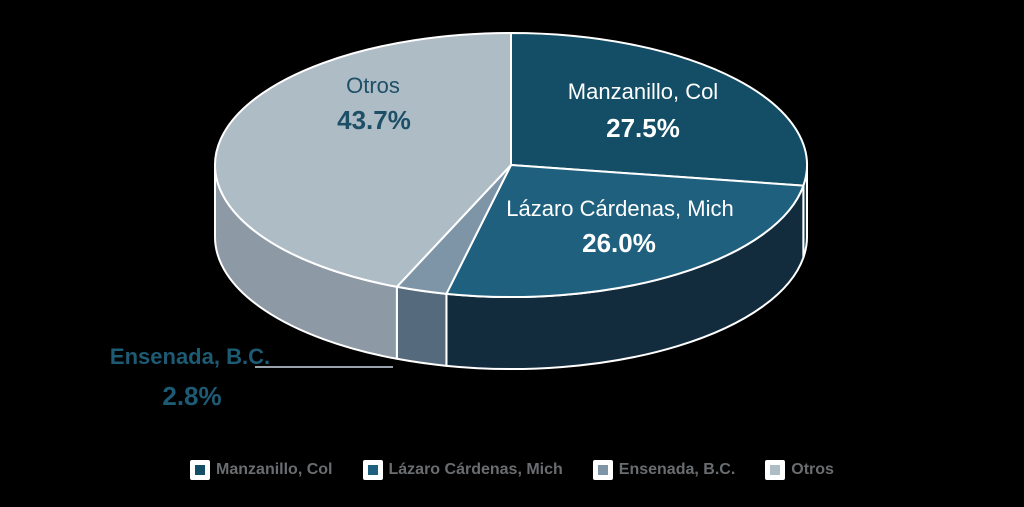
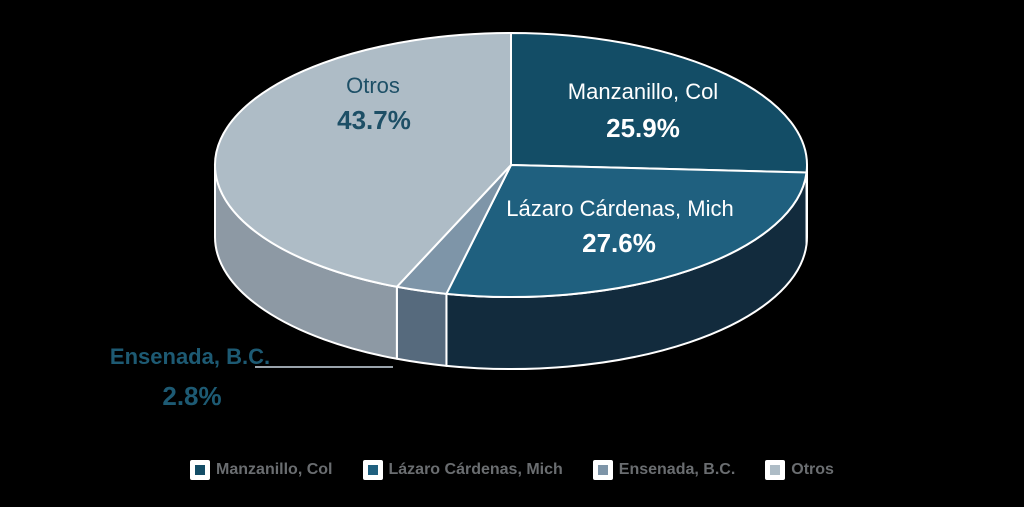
Manzanillo, Col: 27.5% -> 25.9%
Lázaro Cárdenas, Mich: 26.0% -> 27.6%
